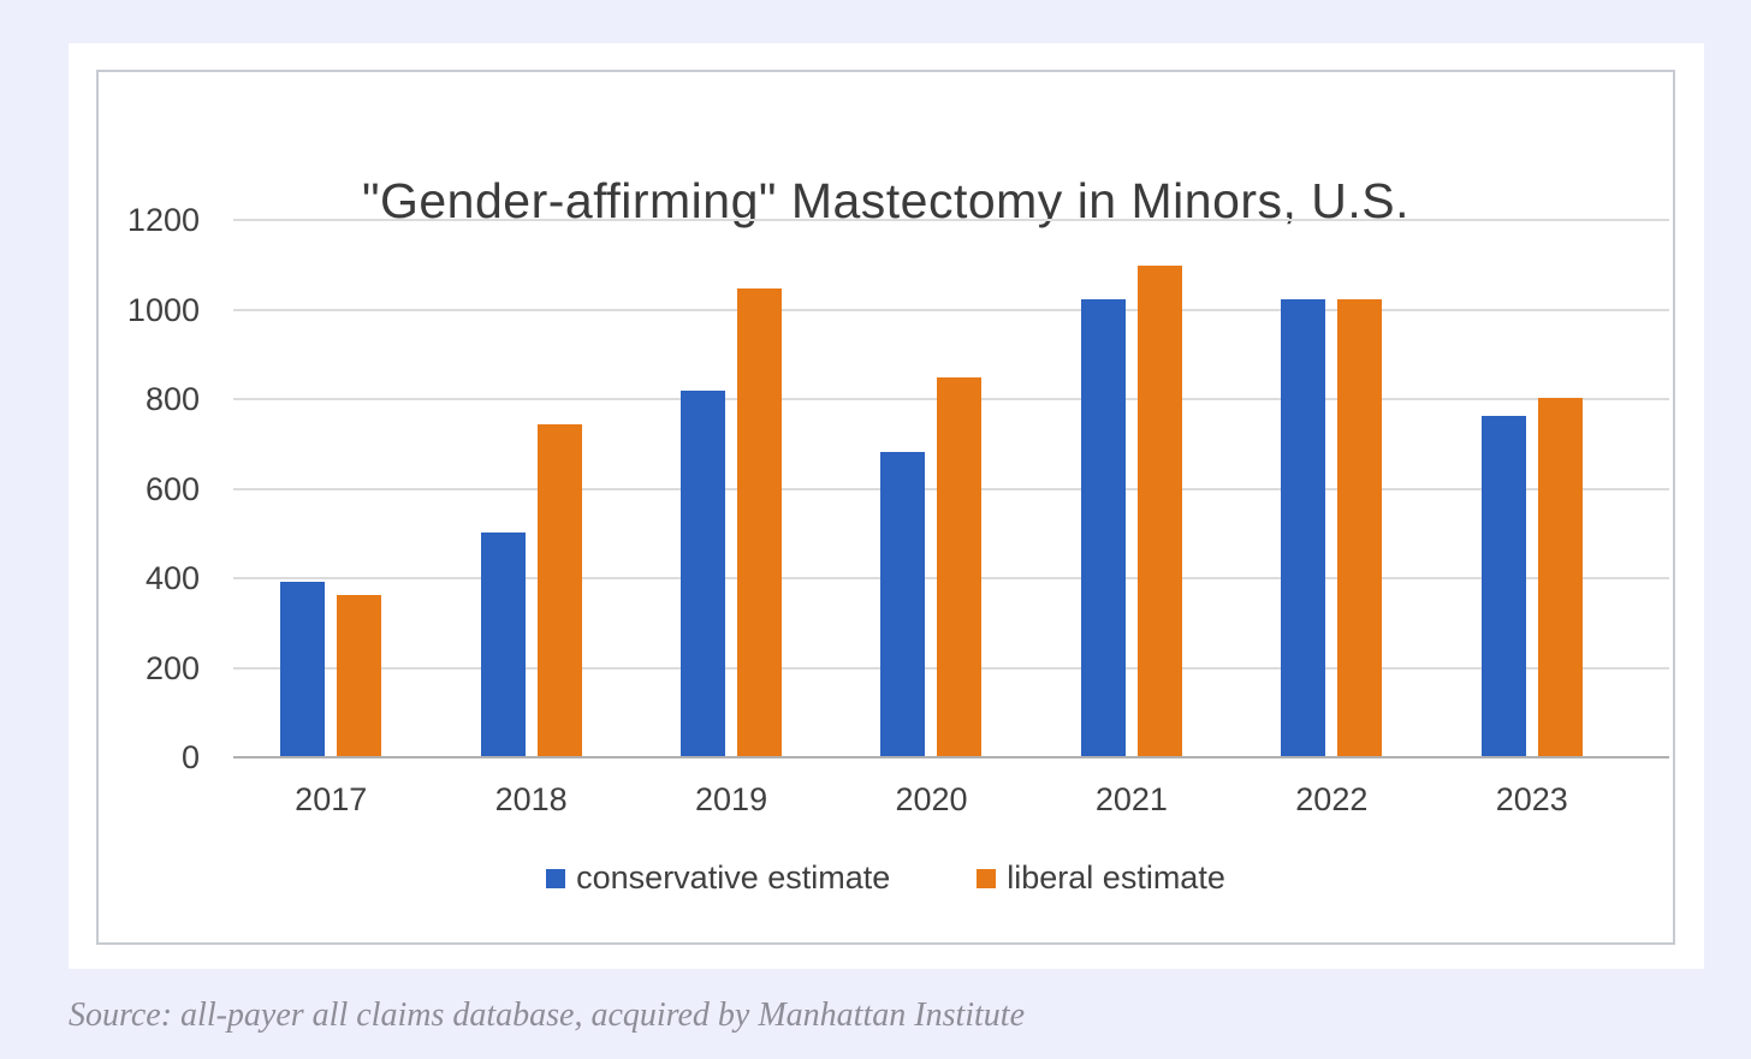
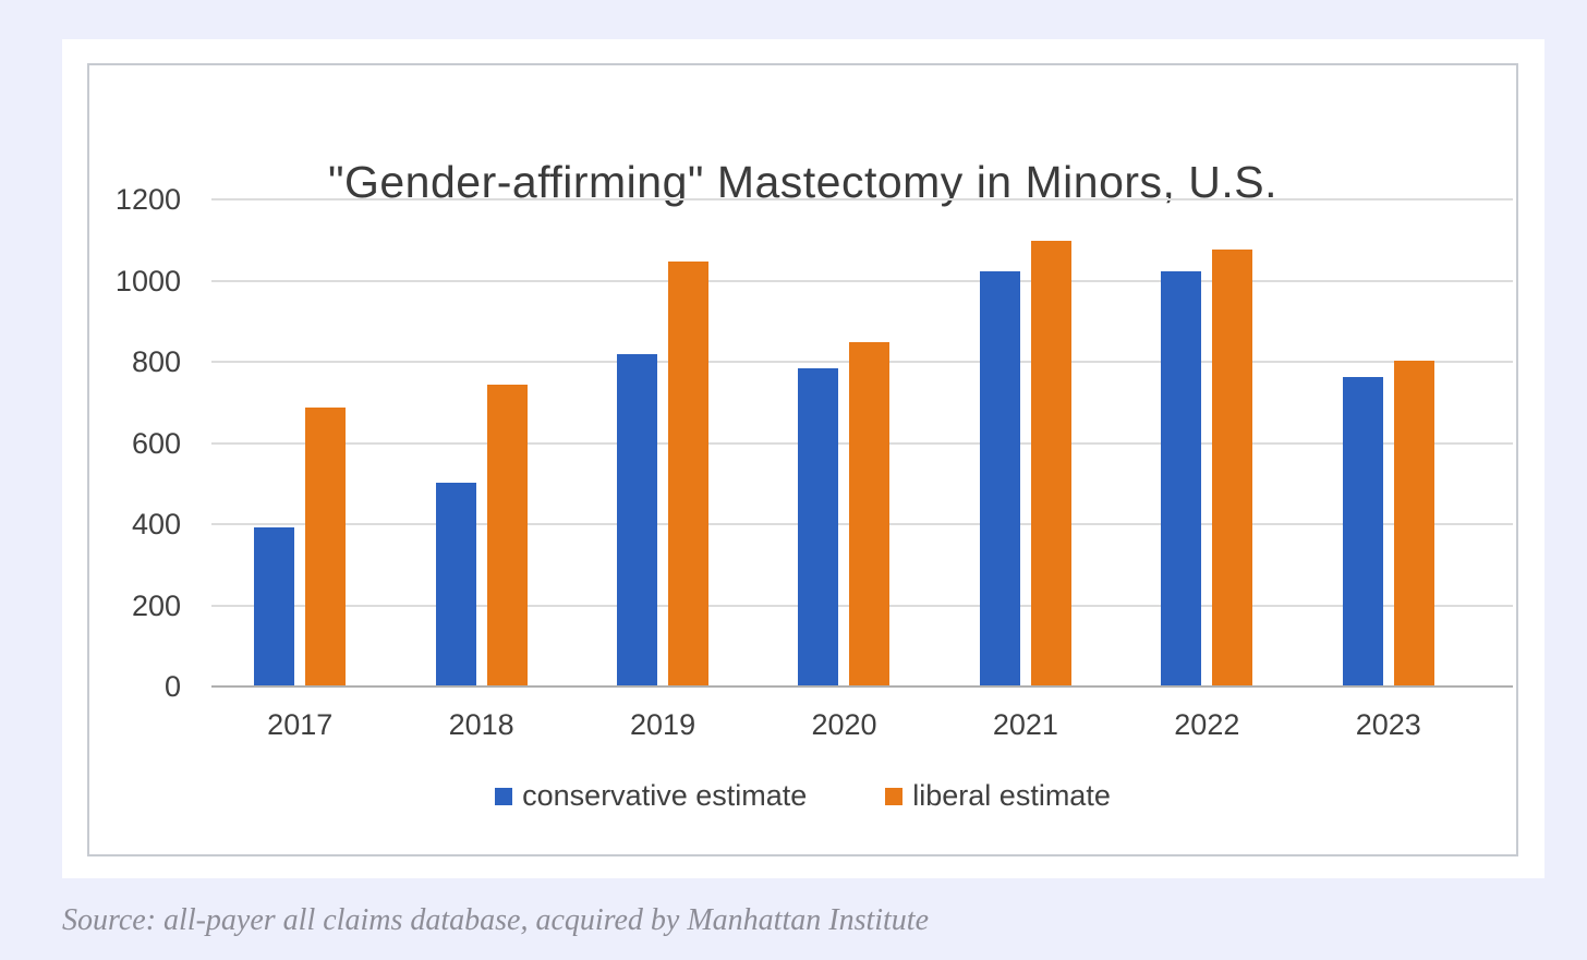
liberal estimate/2017: 360 -> 680
conservative estimate/2020: 680 -> 780
liberal estimate/2022: 1020 -> 1080
